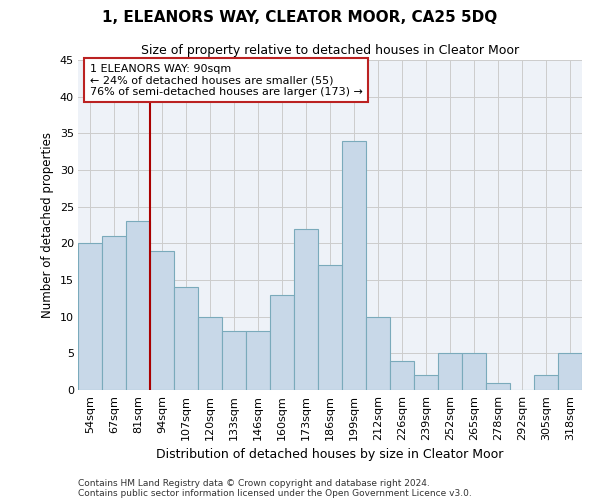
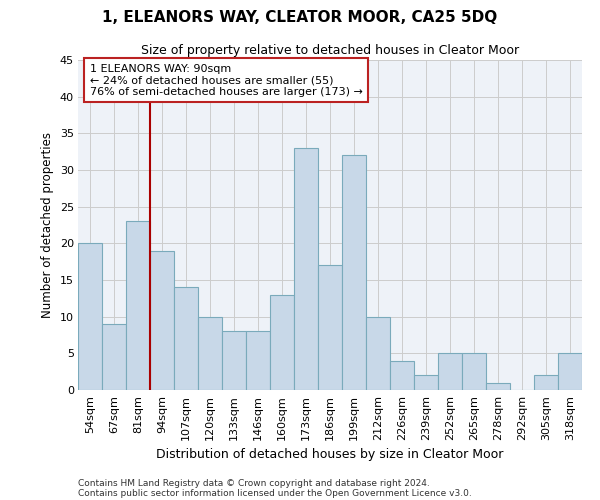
67sqm: 21 -> 9
173sqm: 22 -> 33
199sqm: 34 -> 32
